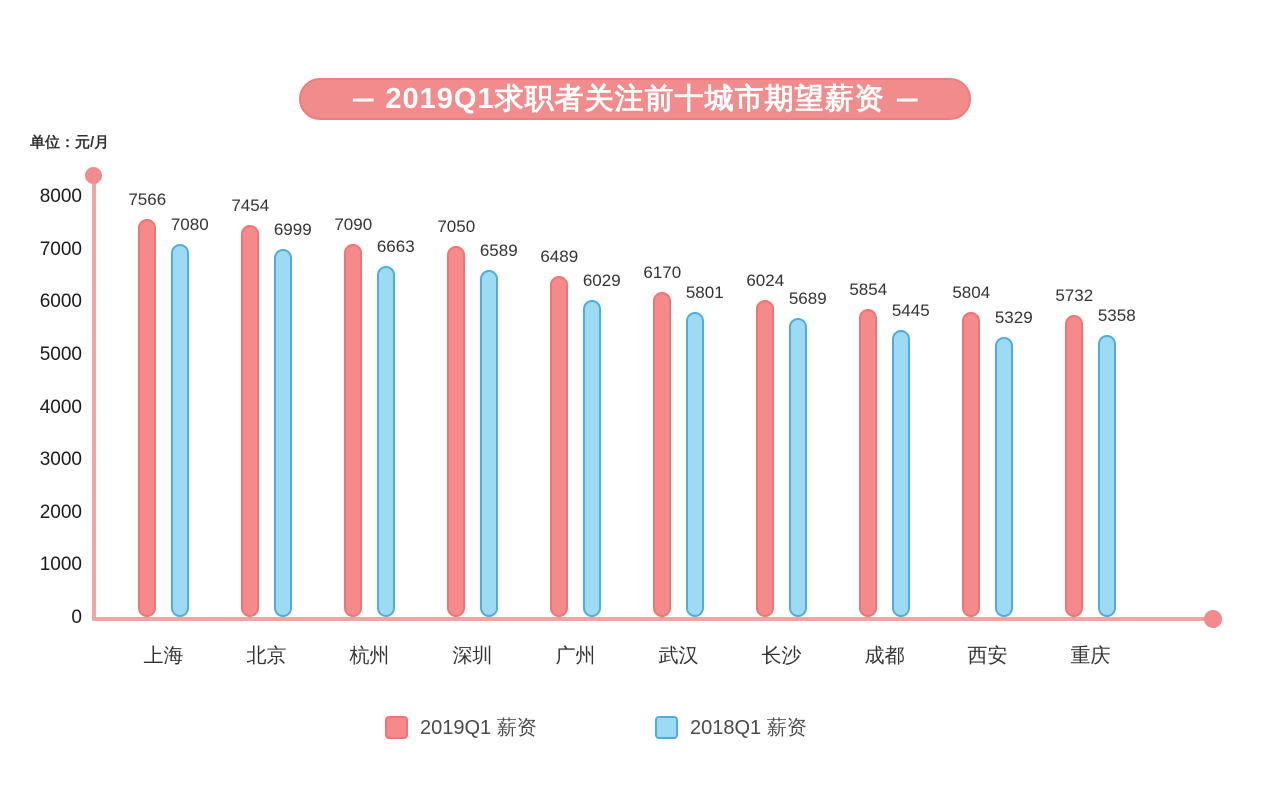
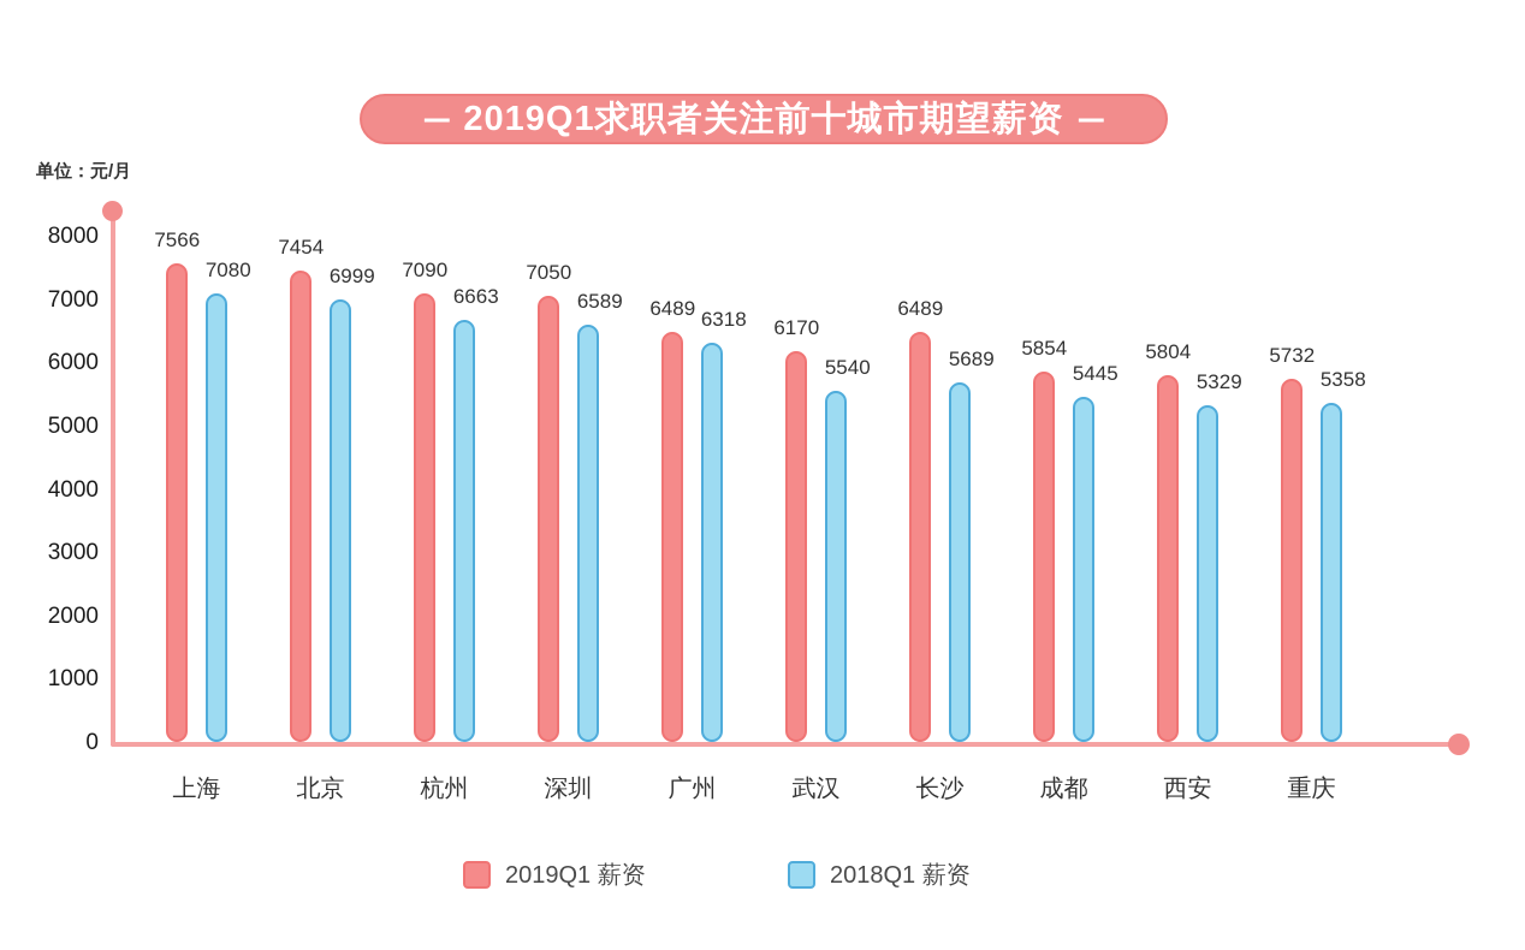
2018Q1 薪资/广州: 6029 -> 6318
2018Q1 薪资/武汉: 5801 -> 5540
2019Q1 薪资/长沙: 6024 -> 6489
